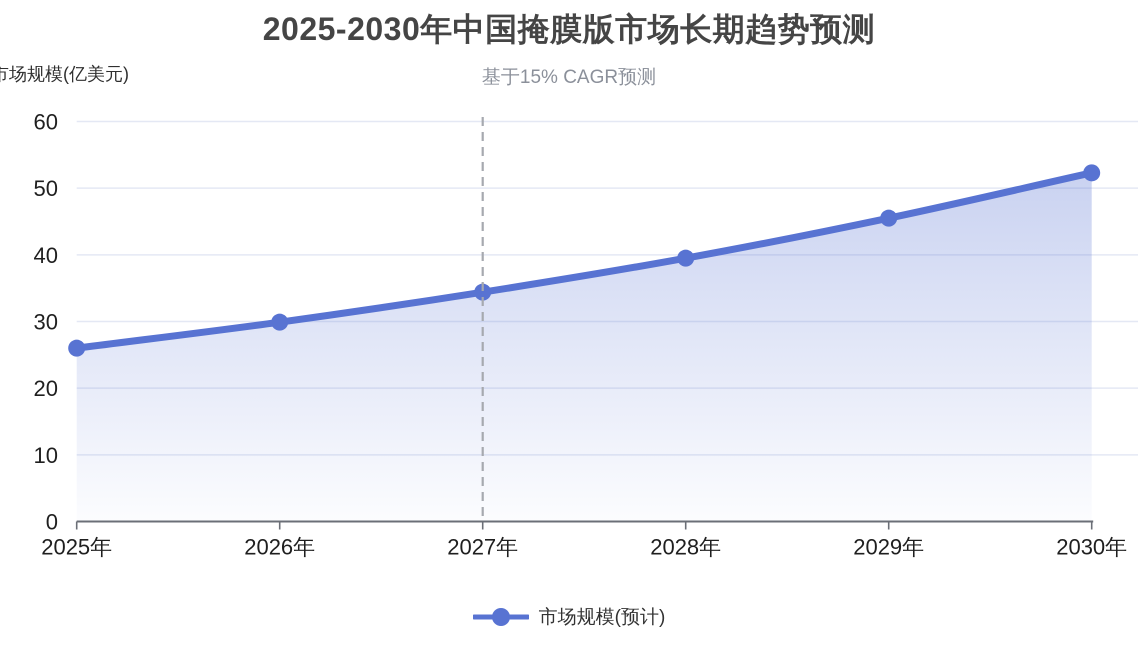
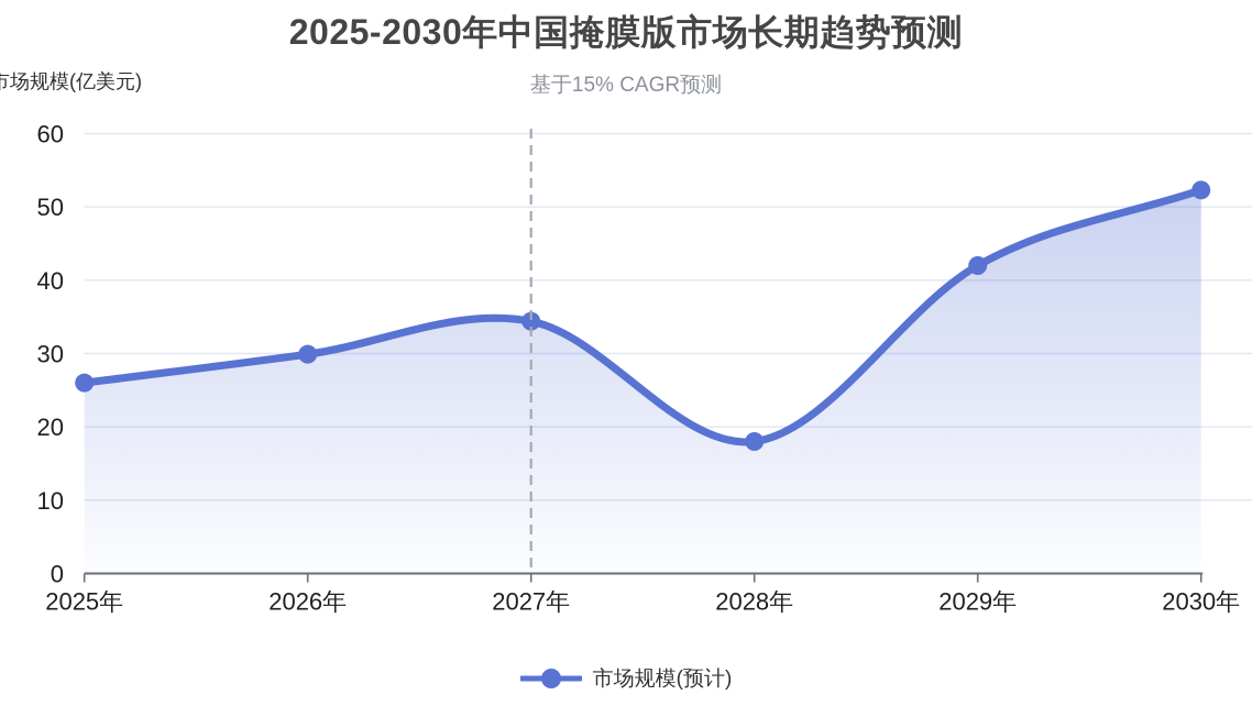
2028年: 40 -> 18
2029年: 46 -> 42
